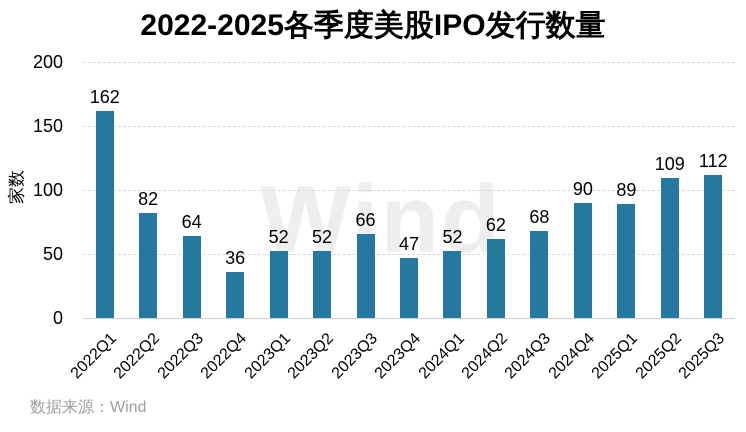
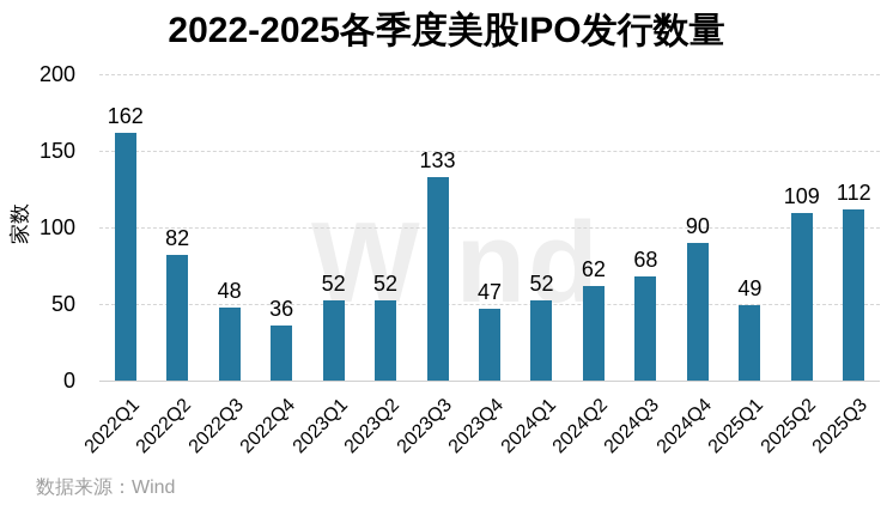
2022Q3: 64 -> 48
2023Q3: 66 -> 133
2025Q1: 89 -> 49
